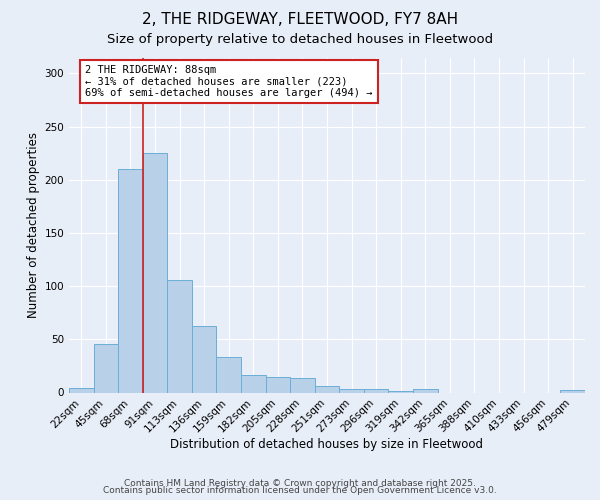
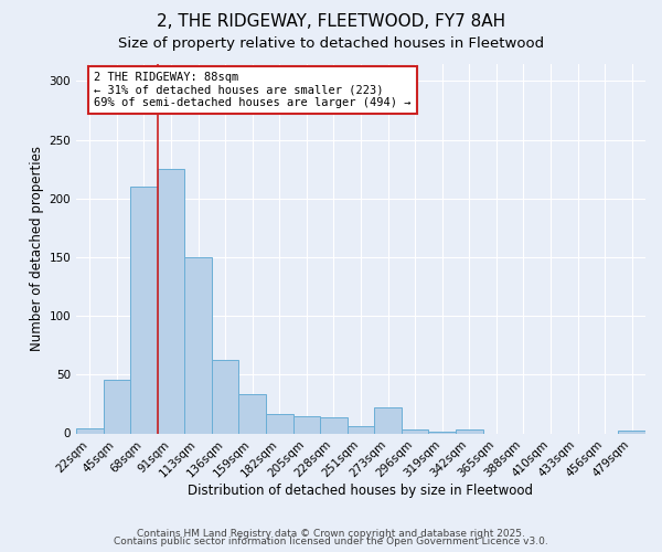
113sqm: 106 -> 150
273sqm: 3 -> 22
